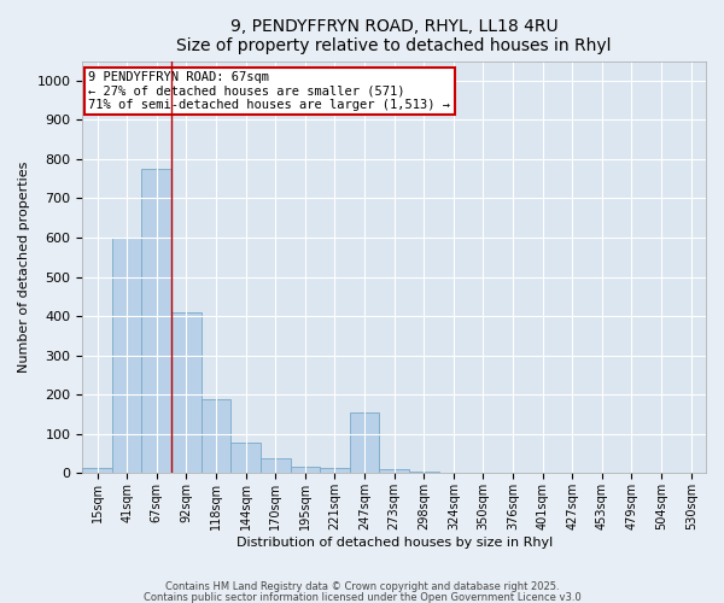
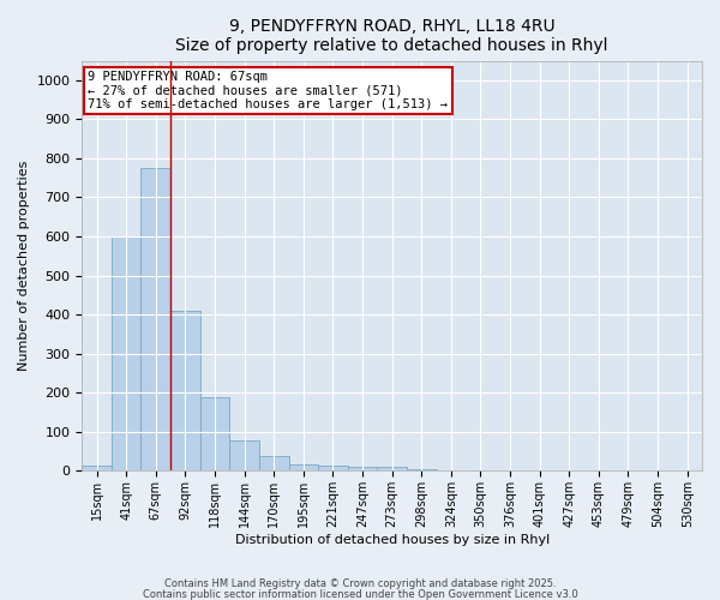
247sqm: 155 -> 12
